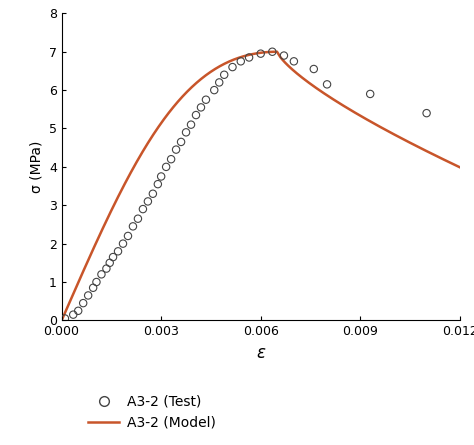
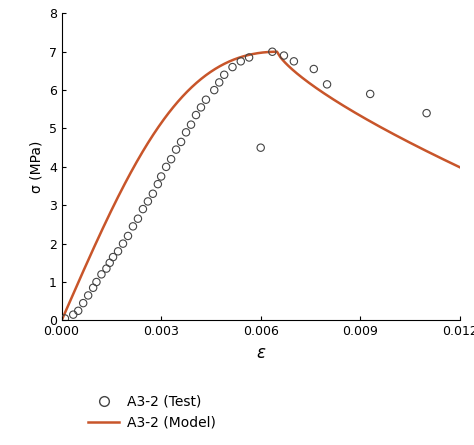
A3-2 (Test)/0.006: 6.95 -> 4.50
